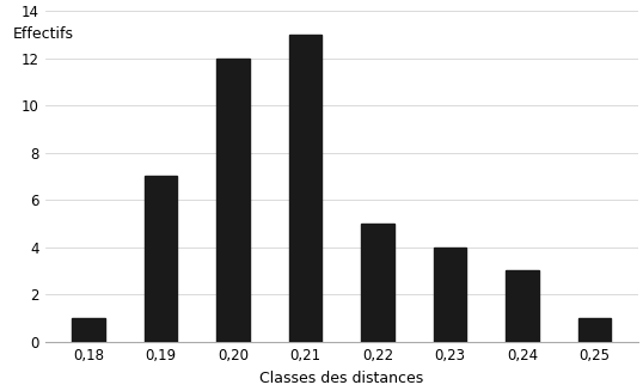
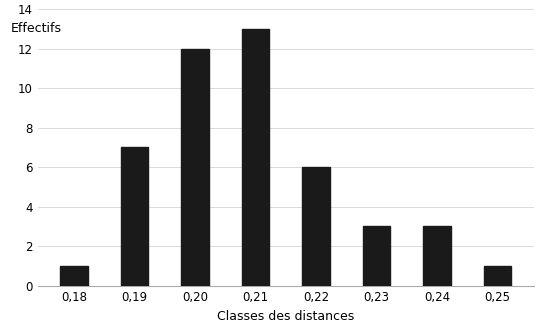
0,22: 5 -> 6
0,23: 4 -> 3
